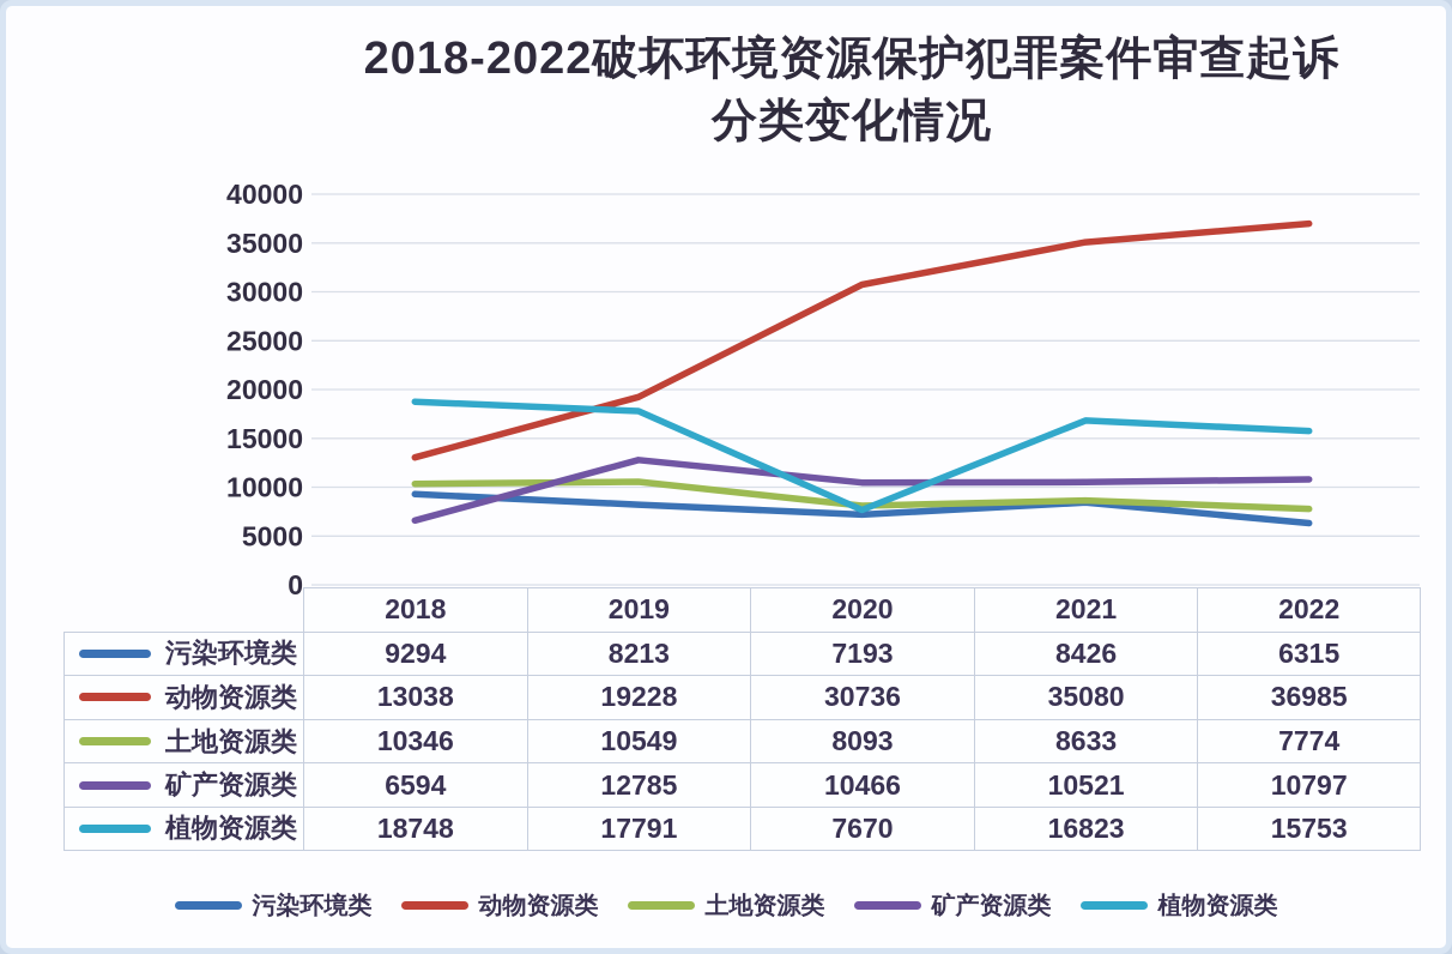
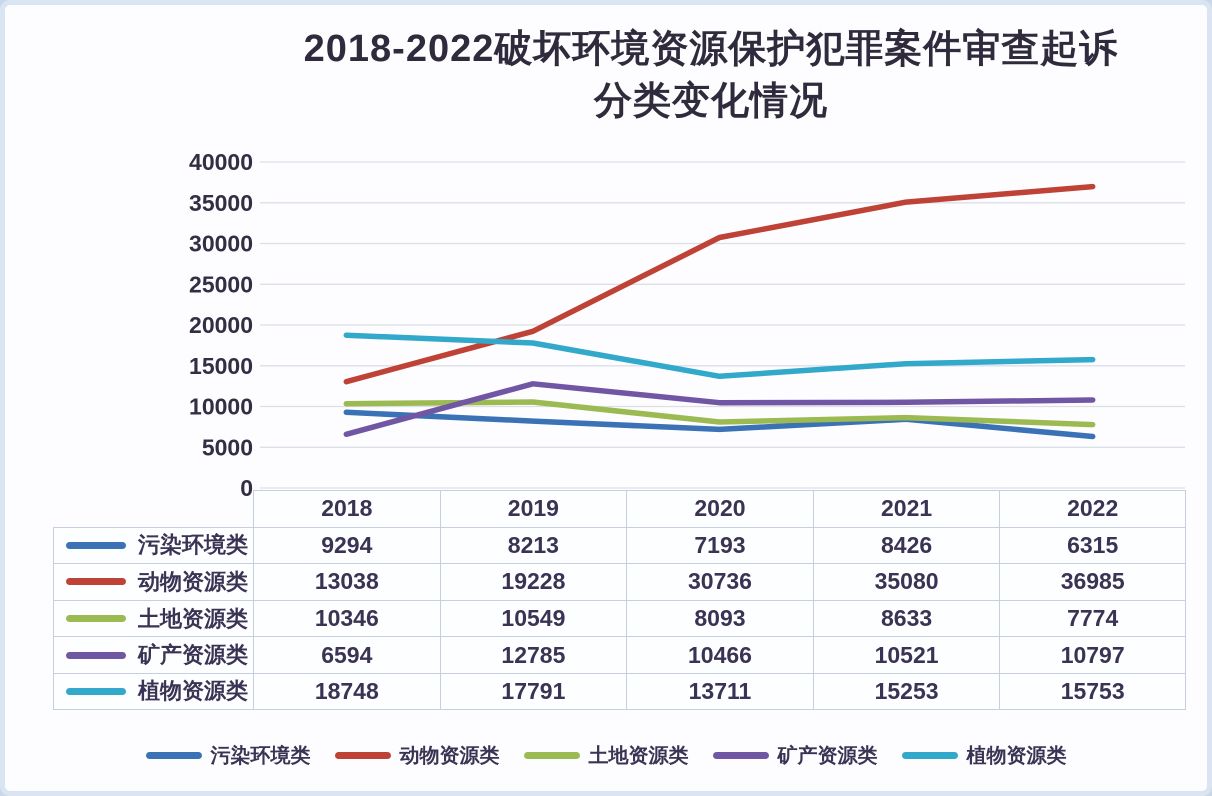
植物资源类/2020: 7670 -> 13711
植物资源类/2021: 16823 -> 15253
